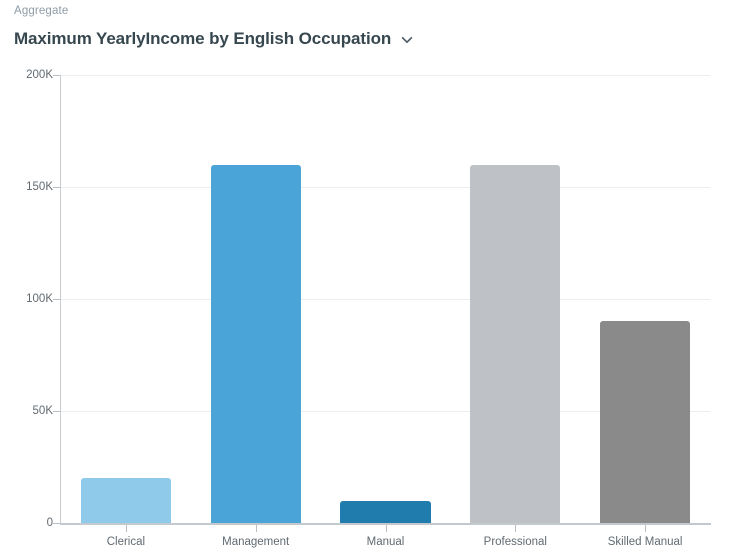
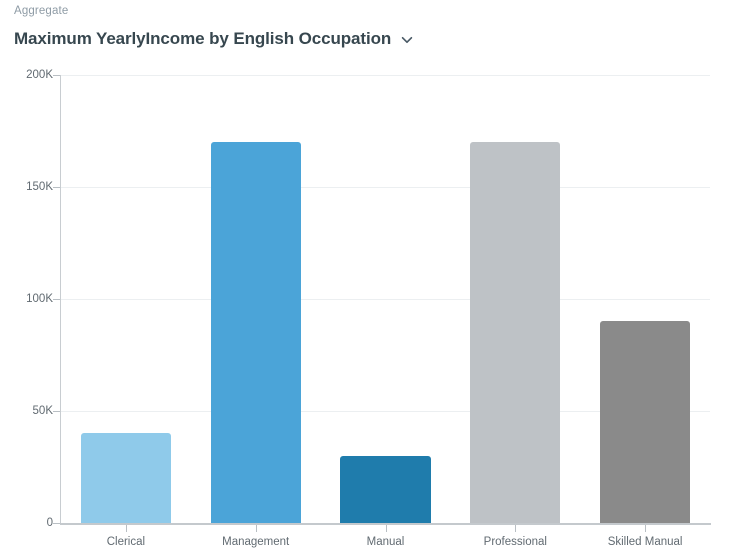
Clerical: 20K -> 40K
Management: 160K -> 170K
Manual: 10K -> 30K
Professional: 160K -> 170K
